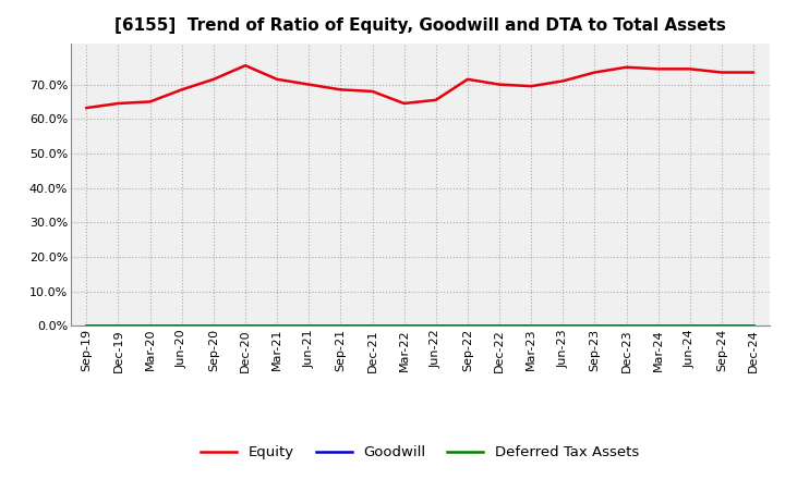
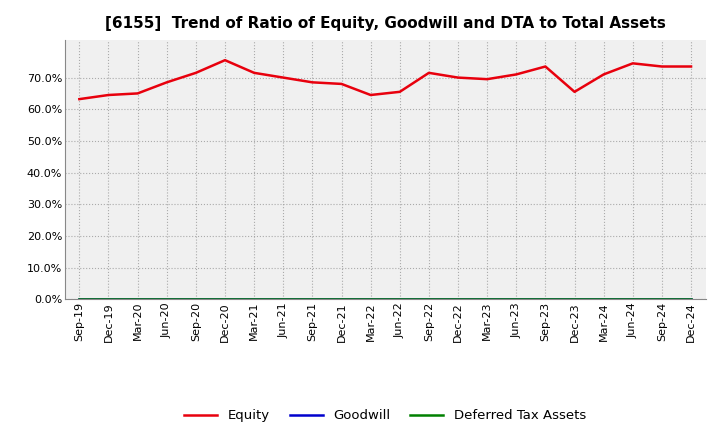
Equity/Dec-23: 75.0% -> 65.5%
Equity/Mar-24: 74.5% -> 71.0%
